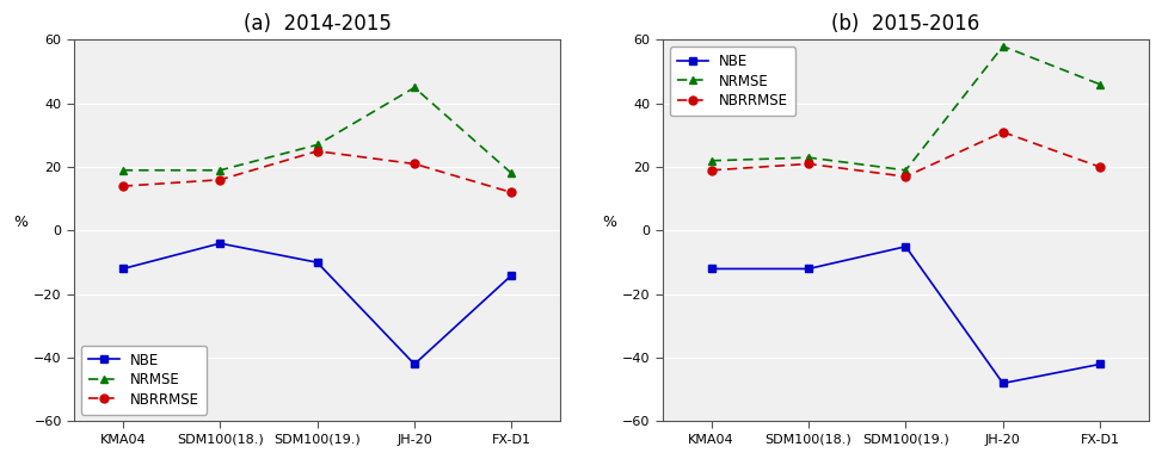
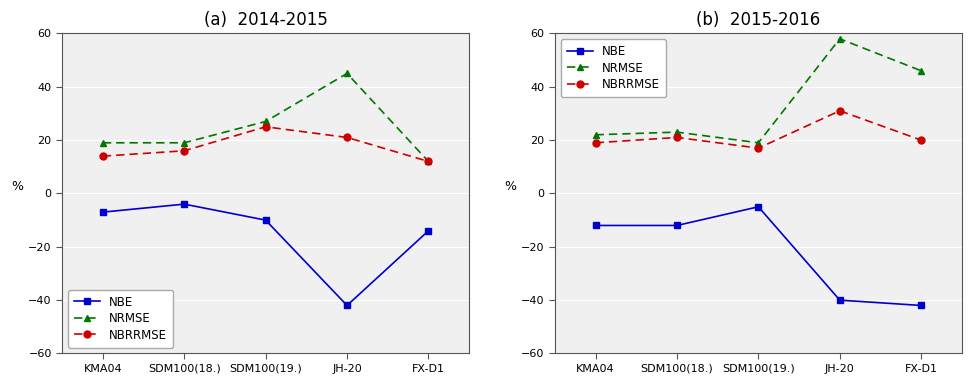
(a) 2014-2015/NBE/KMA04: -12 -> -7
(a) 2014-2015/NRMSE/FX-D1: 18 -> 12
(b) 2015-2016/NBE/JH-20: -48 -> -40
